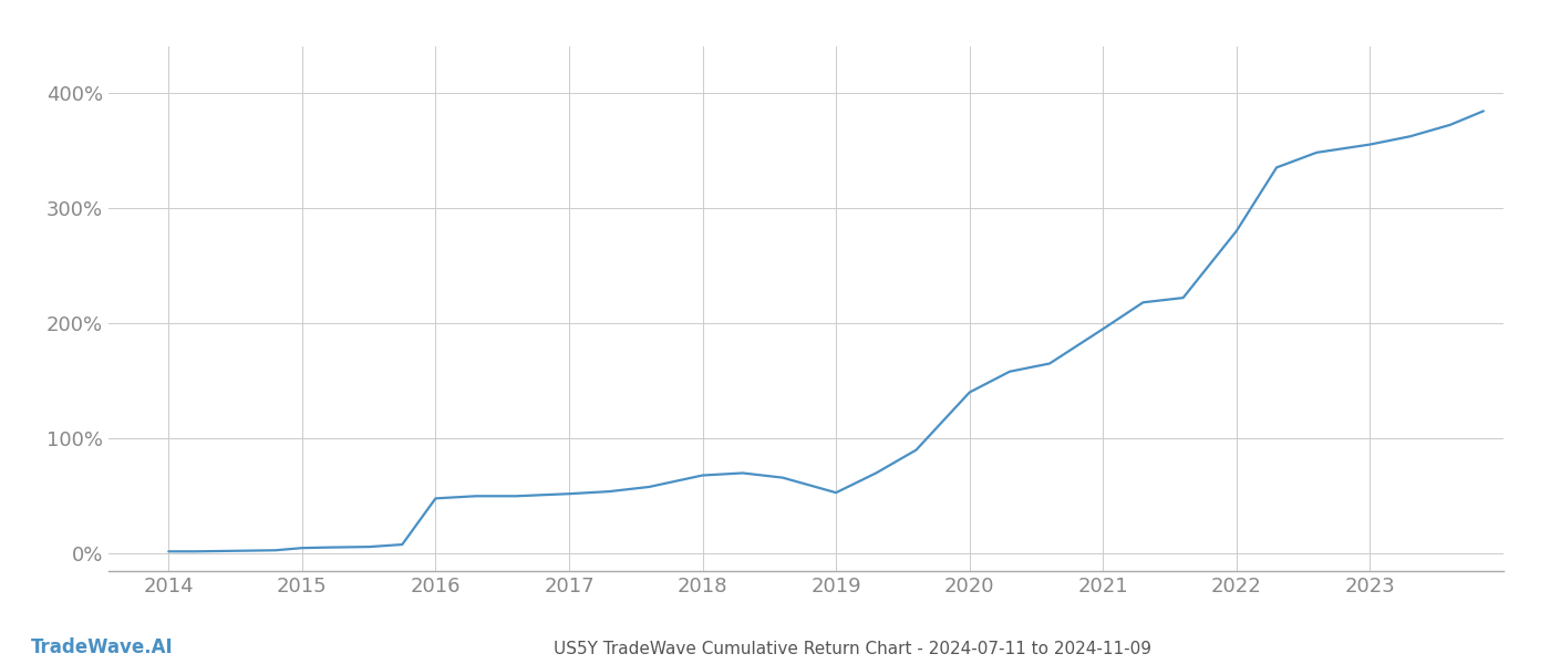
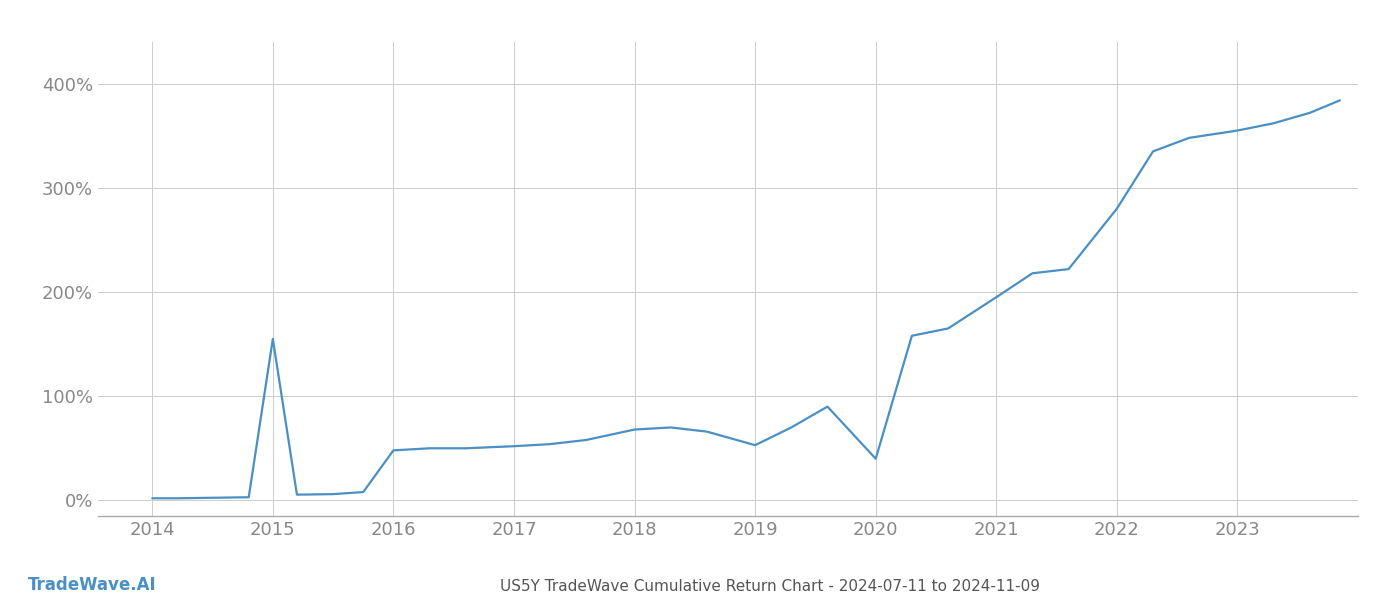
2015: 5% -> 155%
2020: 140% -> 40%
